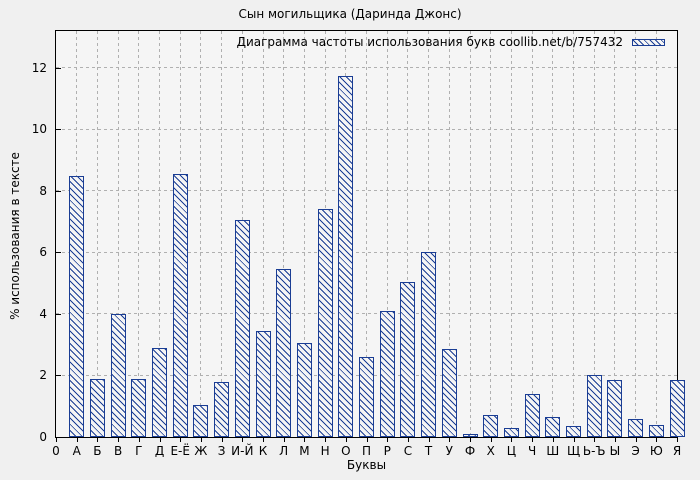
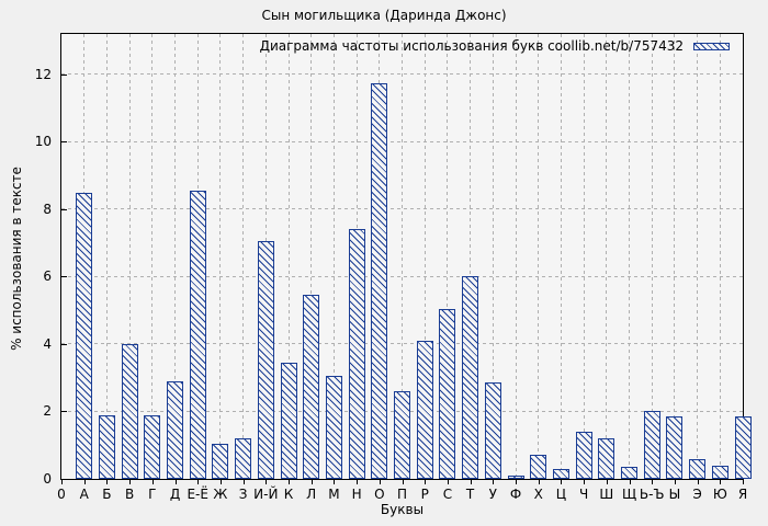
З: 1.8 -> 1.2
Ш: 0.7 -> 1.2
